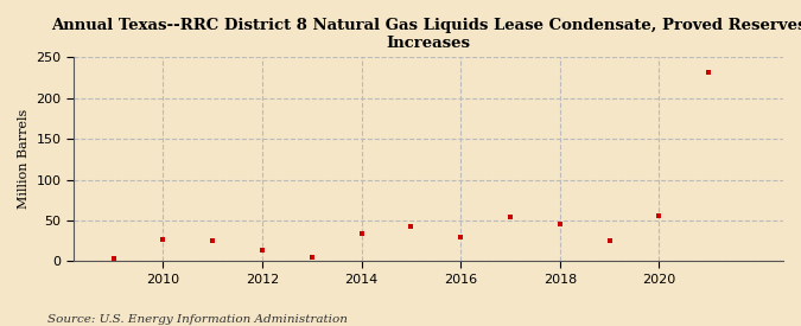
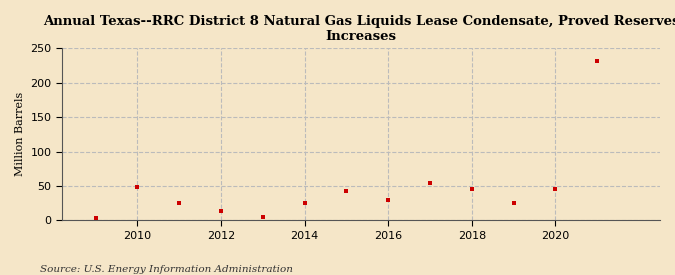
2010: 26 -> 49
2014: 34 -> 25
2020: 56 -> 45
